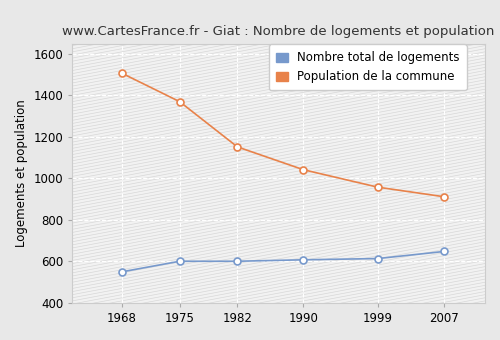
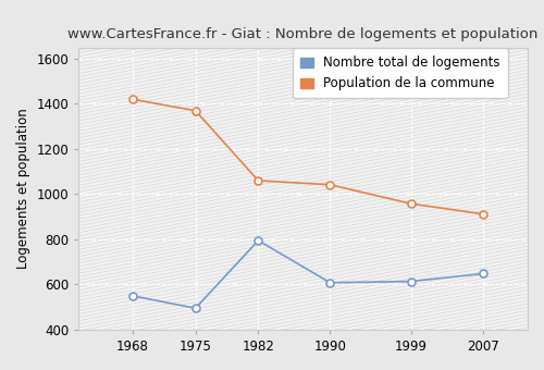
Population de la commune/1968: 1507 -> 1420
Nombre total de logements/1975: 601 -> 495
Nombre total de logements/1982: 601 -> 795
Population de la commune/1982: 1152 -> 1060
